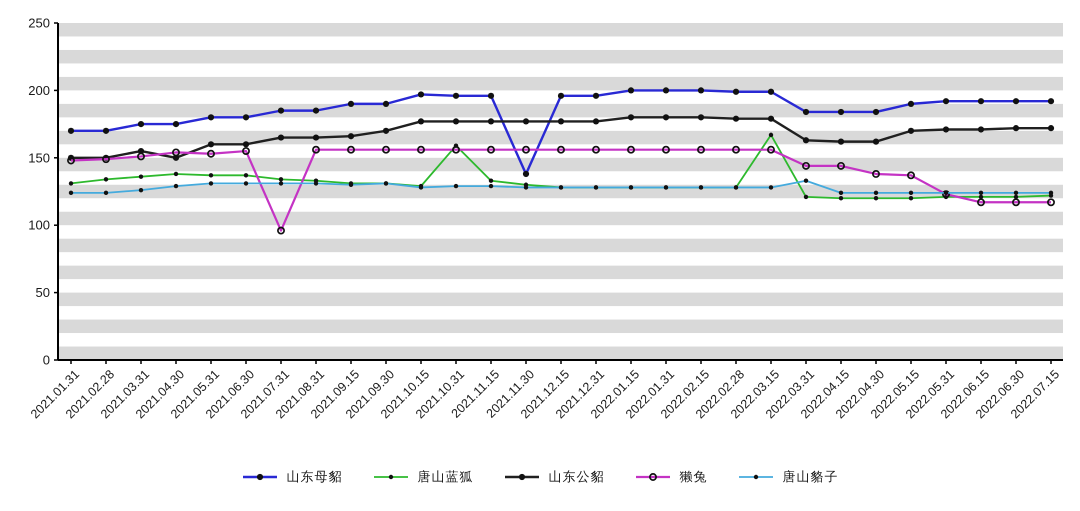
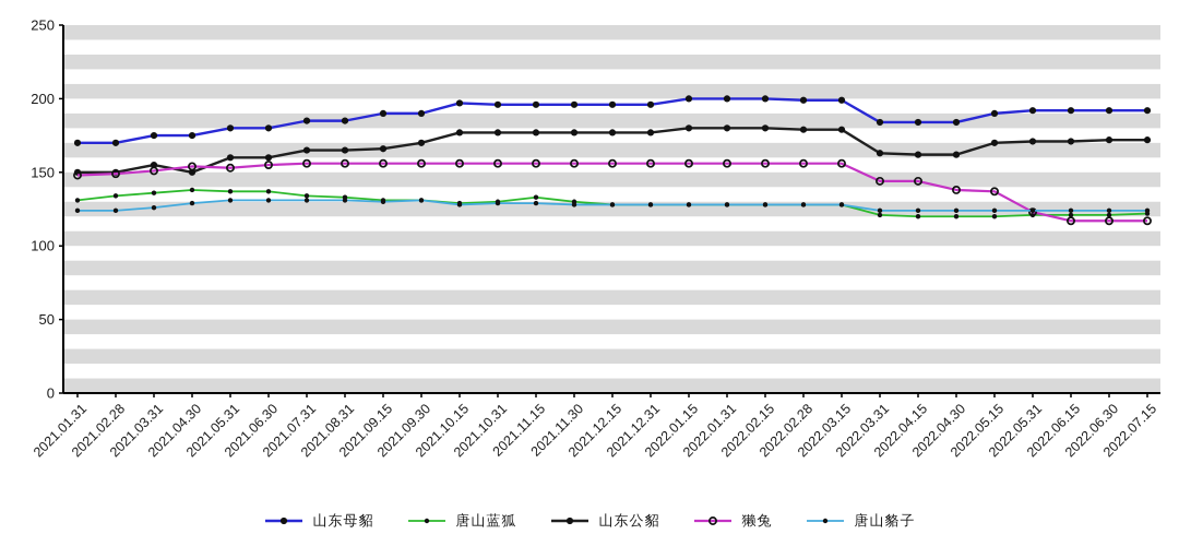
獭兔/2021.07.31: 96 -> 156
唐山蓝狐/2021.10.31: 159 -> 130
山东母貂/2021.11.30: 138 -> 196
唐山蓝狐/2022.03.15: 167 -> 128
唐山貉子/2022.03.31: 133 -> 124
